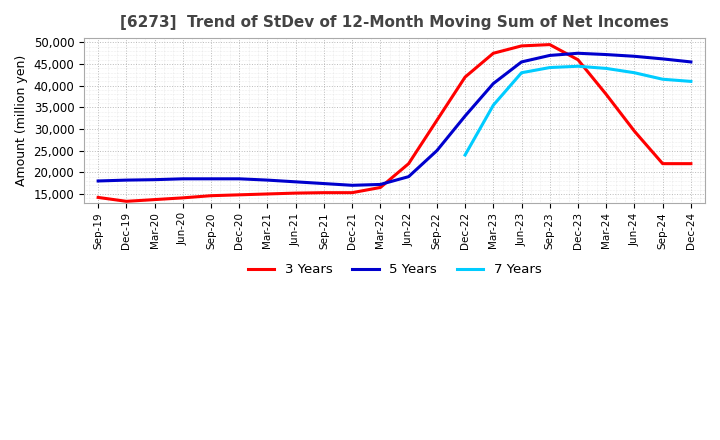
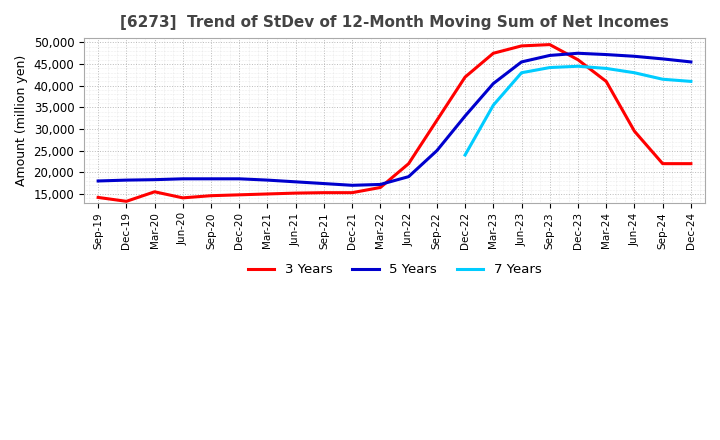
3 Years/Mar-20: 13,700 -> 15,500
3 Years/Mar-24: 38,000 -> 41,000
